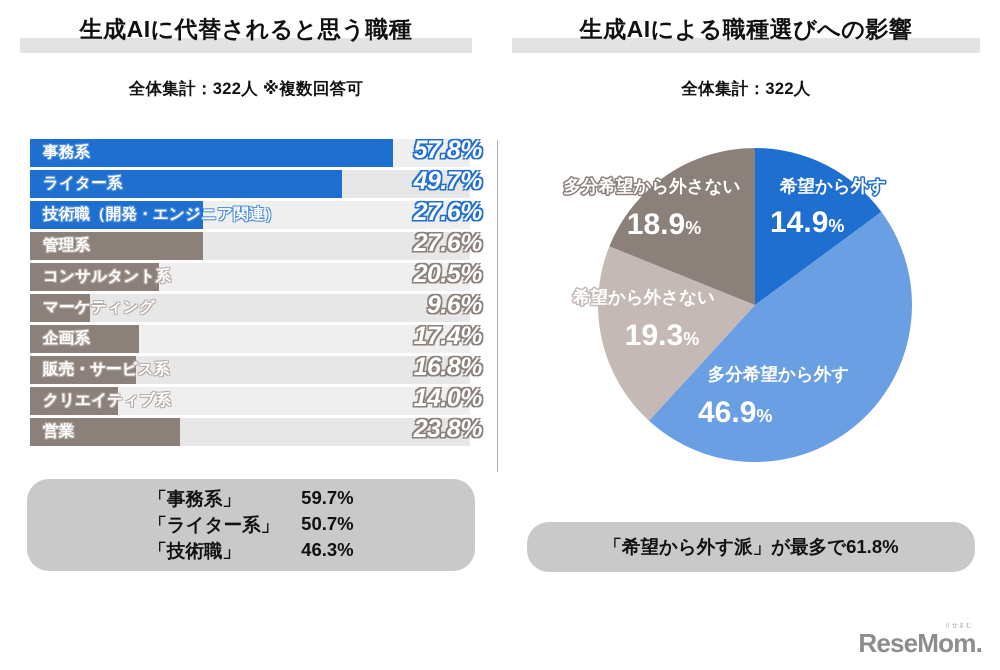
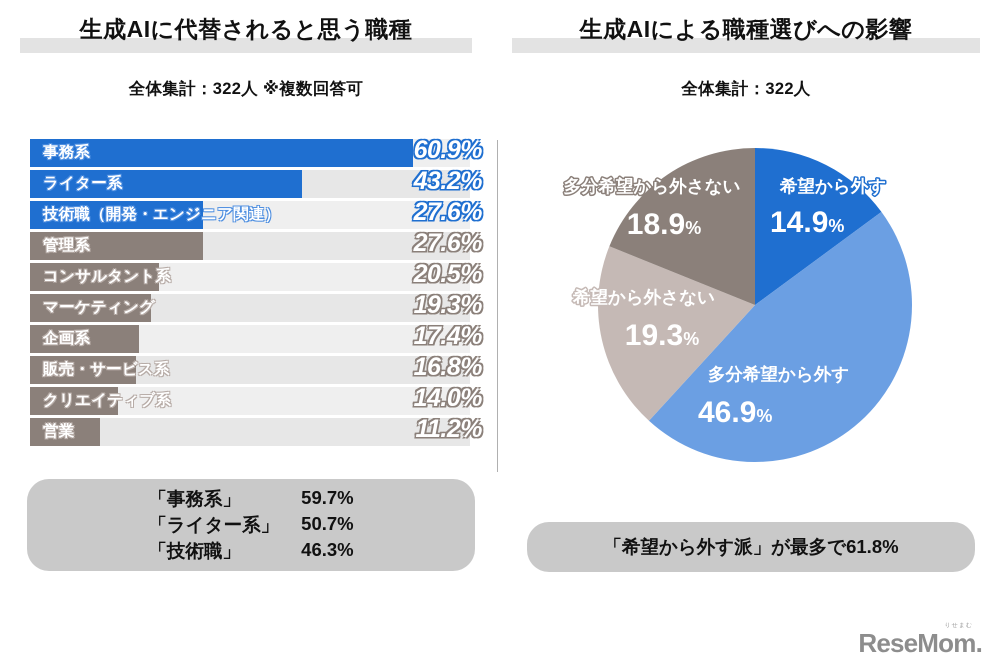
生成AIに代替されると思う職種/事務系: 57.8% -> 60.9%
生成AIに代替されると思う職種/ライター系: 49.7% -> 43.2%
生成AIに代替されると思う職種/マーケティング: 9.6% -> 19.3%
生成AIに代替されると思う職種/営業: 23.8% -> 11.2%
